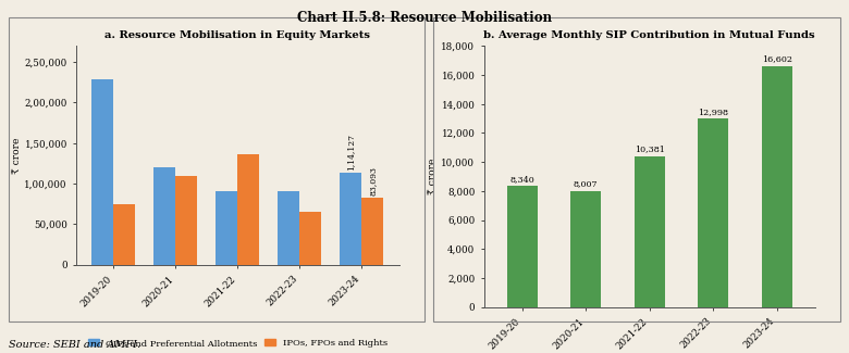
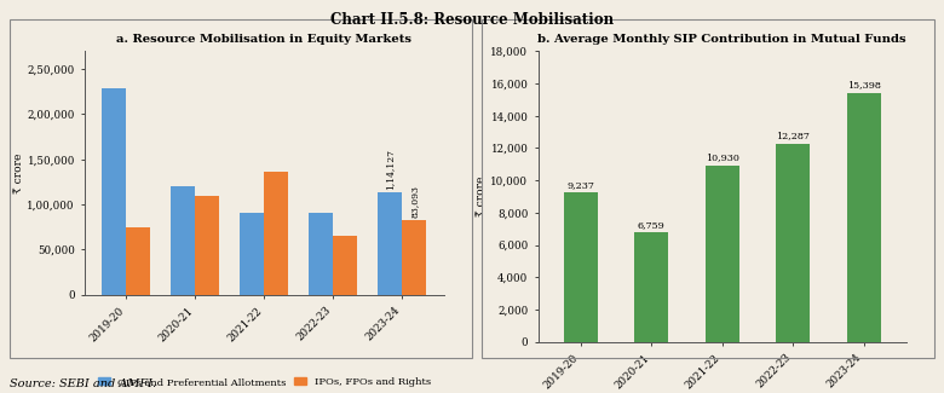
b. Average Monthly SIP Contribution in Mutual Funds/2019-20: 8,340 -> 9,237
b. Average Monthly SIP Contribution in Mutual Funds/2020-21: 8,007 -> 6,759
b. Average Monthly SIP Contribution in Mutual Funds/2021-22: 10,381 -> 10,930
b. Average Monthly SIP Contribution in Mutual Funds/2022-23: 12,998 -> 12,287
b. Average Monthly SIP Contribution in Mutual Funds/2023-24: 16,602 -> 15,398
